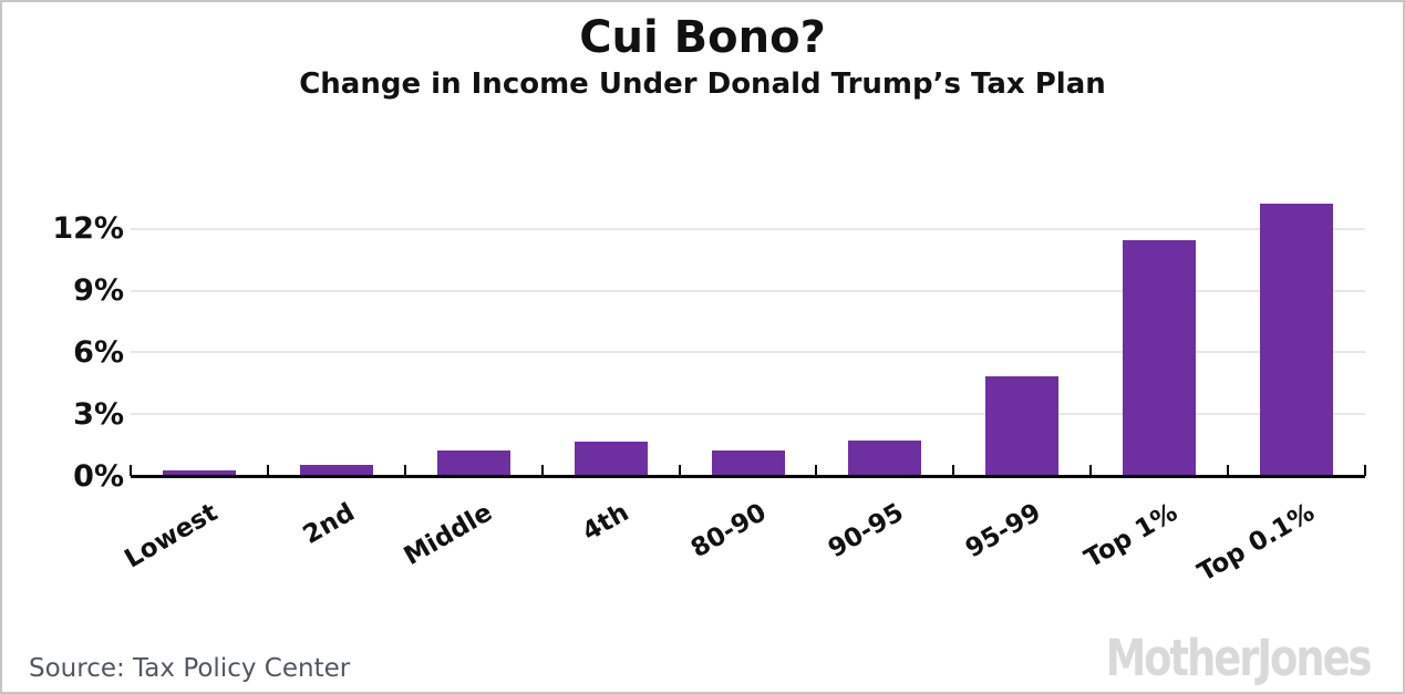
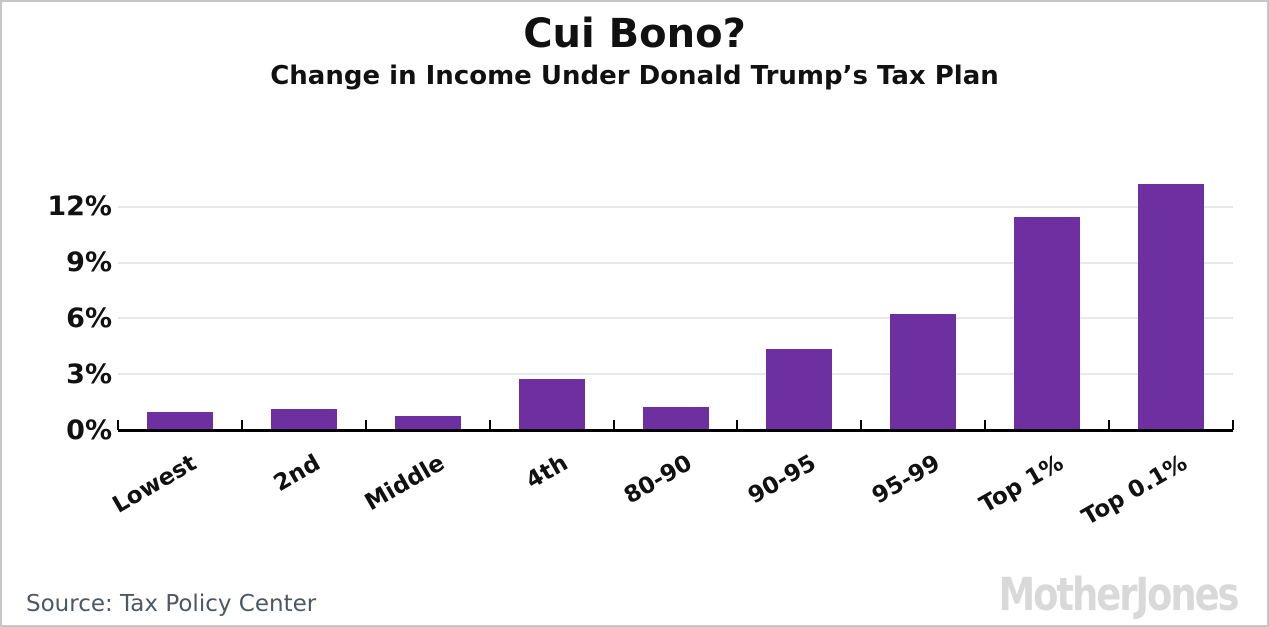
Lowest: 0.3% -> 1.0%
2nd: 0.6% -> 1.2%
Middle: 1.3% -> 0.8%
4th: 1.7% -> 2.8%
90-95: 1.8% -> 4.4%
95-99: 4.9% -> 6.3%
